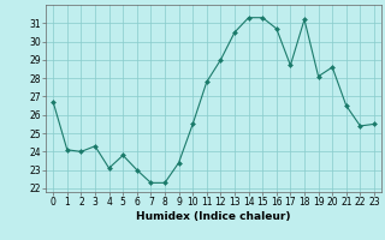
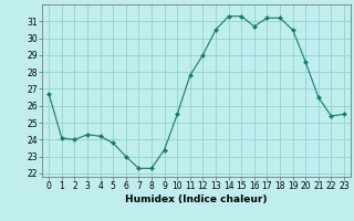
4: 23.1 -> 24.2
17: 28.7 -> 31.2
19: 28.1 -> 30.5
